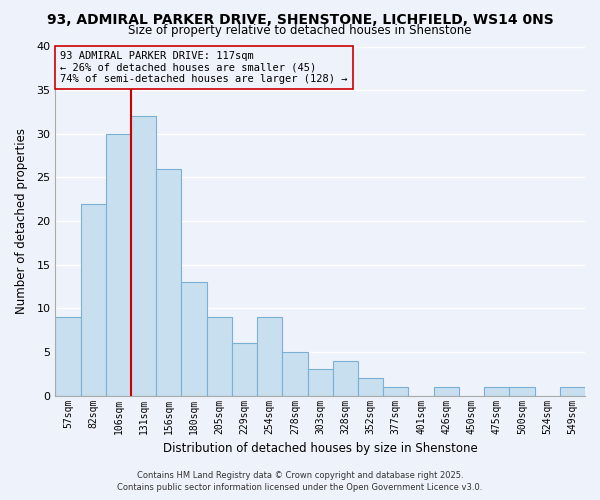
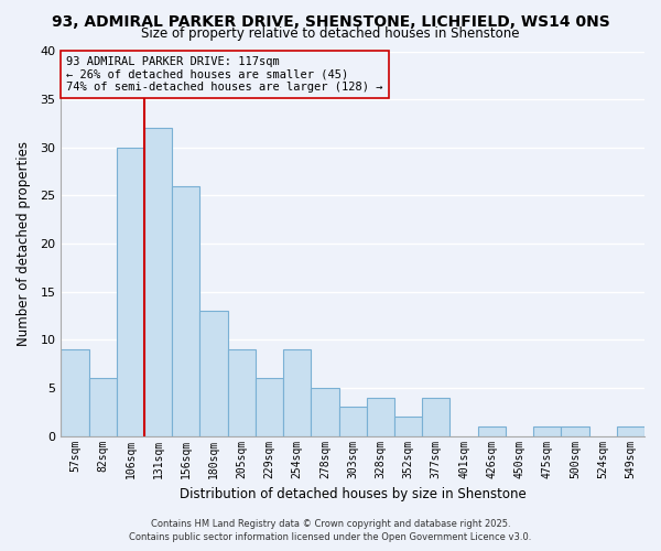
82sqm: 22 -> 6
377sqm: 1 -> 4
